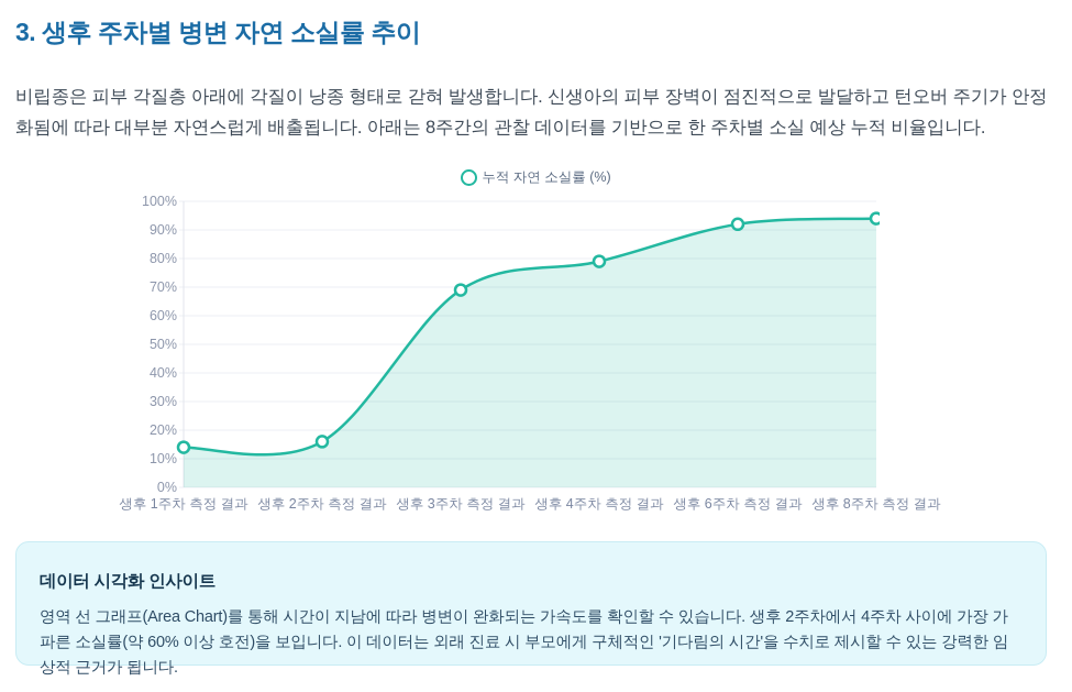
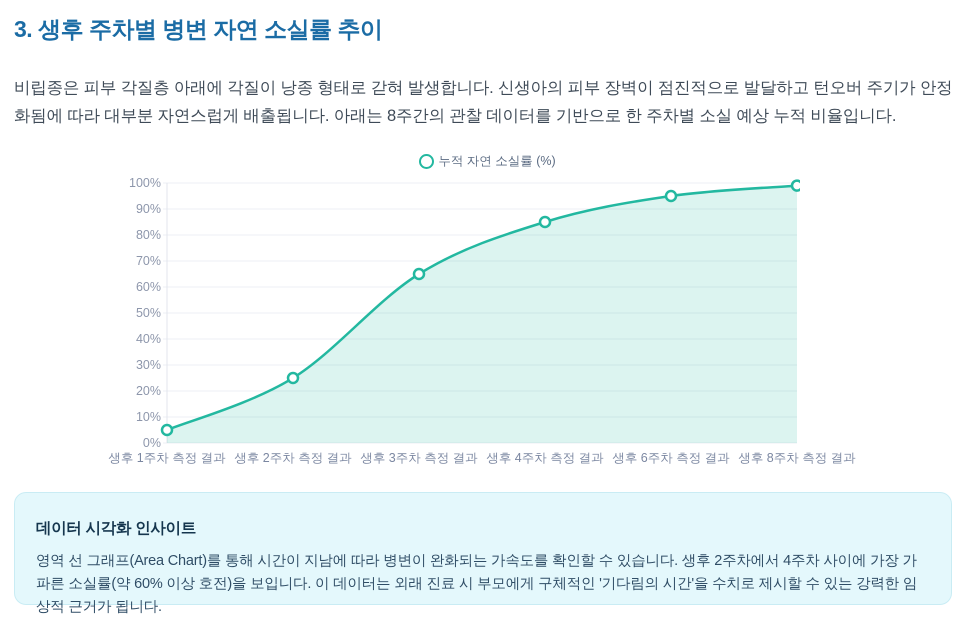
생후 1주차 측정 결과: 14% -> 5%
생후 2주차 측정 결과: 16% -> 25%
생후 3주차 측정 결과: 69% -> 65%
생후 4주차 측정 결과: 79% -> 85%
생후 6주차 측정 결과: 92% -> 95%
생후 8주차 측정 결과: 94% -> 99%
